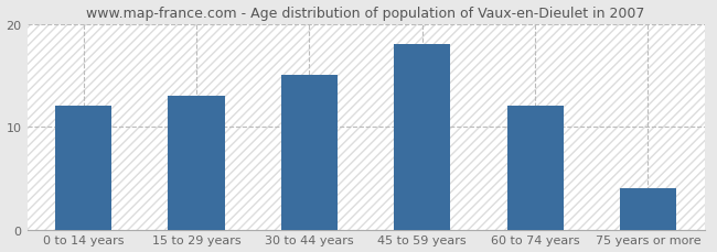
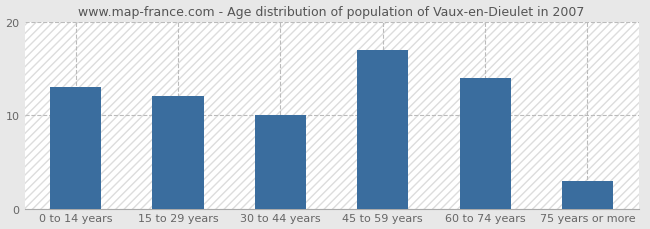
0 to 14 years: 12 -> 13
15 to 29 years: 13 -> 12
30 to 44 years: 15 -> 10
45 to 59 years: 18 -> 17
60 to 74 years: 12 -> 14
75 years or more: 4 -> 3
